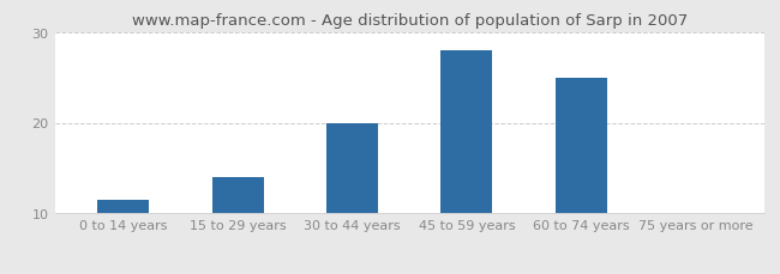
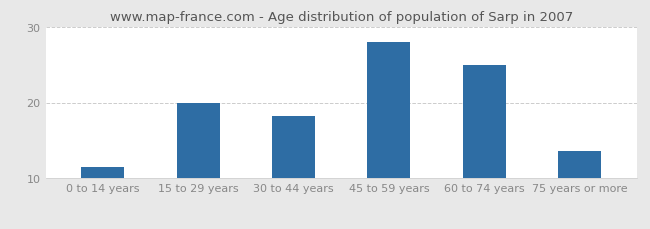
15 to 29 years: 14.0 -> 20.0
30 to 44 years: 20.0 -> 18.2
75 years or more: 10.1 -> 13.6
